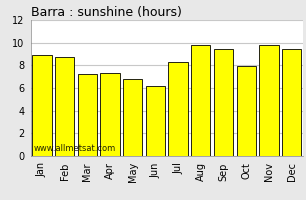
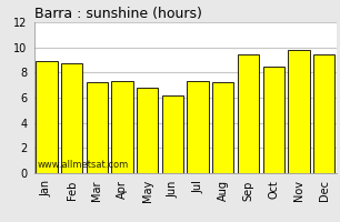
Jul: 8.3 -> 7.3
Aug: 9.8 -> 7.2
Oct: 7.9 -> 8.5
